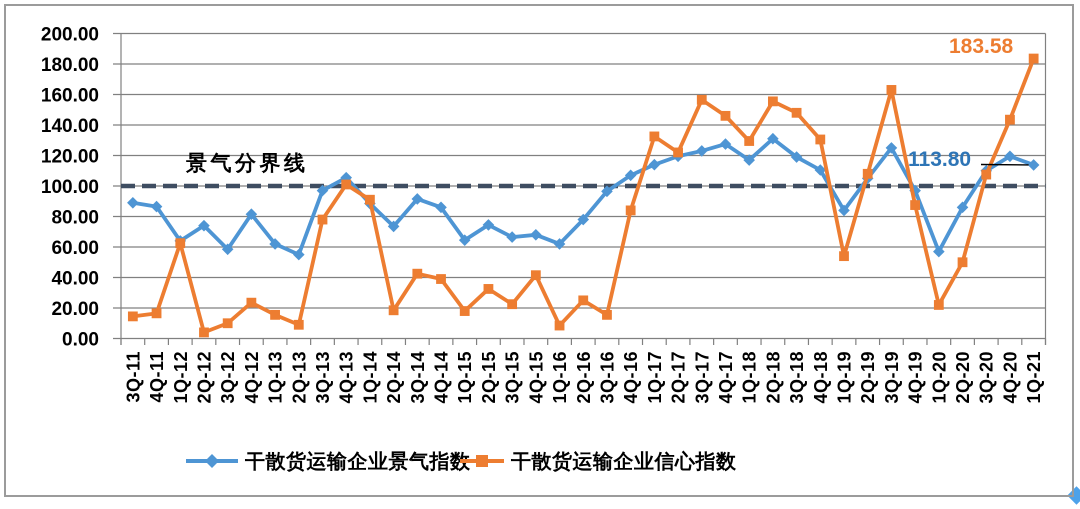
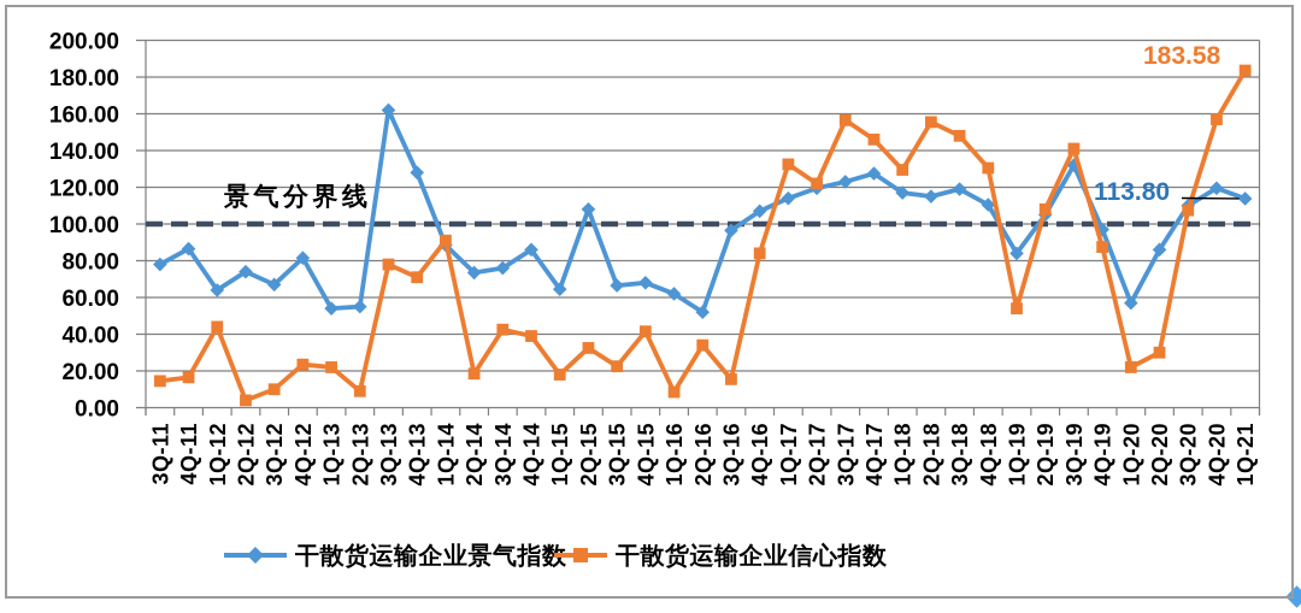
干散货运输企业景气指数/3Q-11: 89 -> 78
干散货运输企业信心指数/1Q-12: 62 -> 44
干散货运输企业景气指数/3Q-12: 58 -> 67
干散货运输企业景气指数/1Q-13: 62 -> 54
干散货运输企业信心指数/1Q-13: 16 -> 22
干散货运输企业景气指数/3Q-13: 97 -> 162
干散货运输企业景气指数/4Q-13: 106 -> 128
干散货运输企业信心指数/4Q-13: 101 -> 71
干散货运输企业景气指数/3Q-14: 92 -> 76
干散货运输企业景气指数/2Q-15: 74 -> 108
干散货运输企业景气指数/2Q-16: 78 -> 52
干散货运输企业信心指数/2Q-16: 25 -> 34
干散货运输企业景气指数/2Q-18: 131 -> 115
干散货运输企业景气指数/3Q-19: 125 -> 132
干散货运输企业信心指数/3Q-19: 163 -> 141
干散货运输企业信心指数/2Q-20: 50 -> 30
干散货运输企业信心指数/4Q-20: 144 -> 157
